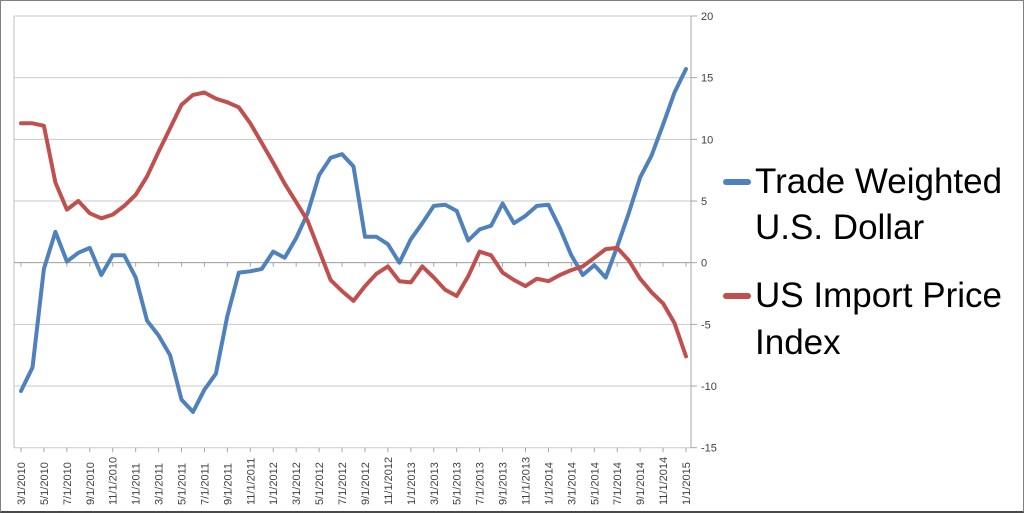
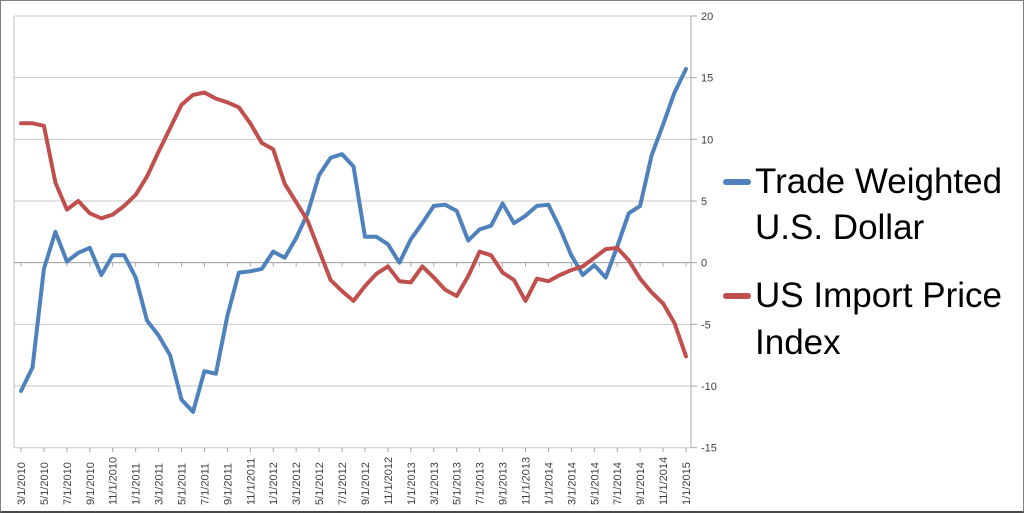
Trade Weighted U.S. Dollar/7/1/2011: -10.3 -> -8.8
US Import Price Index/1/1/2012: 8.1 -> 9.2
US Import Price Index/11/1/2013: -1.9 -> -3.1
Trade Weighted U.S. Dollar/9/1/2014: 6.9 -> 4.6
